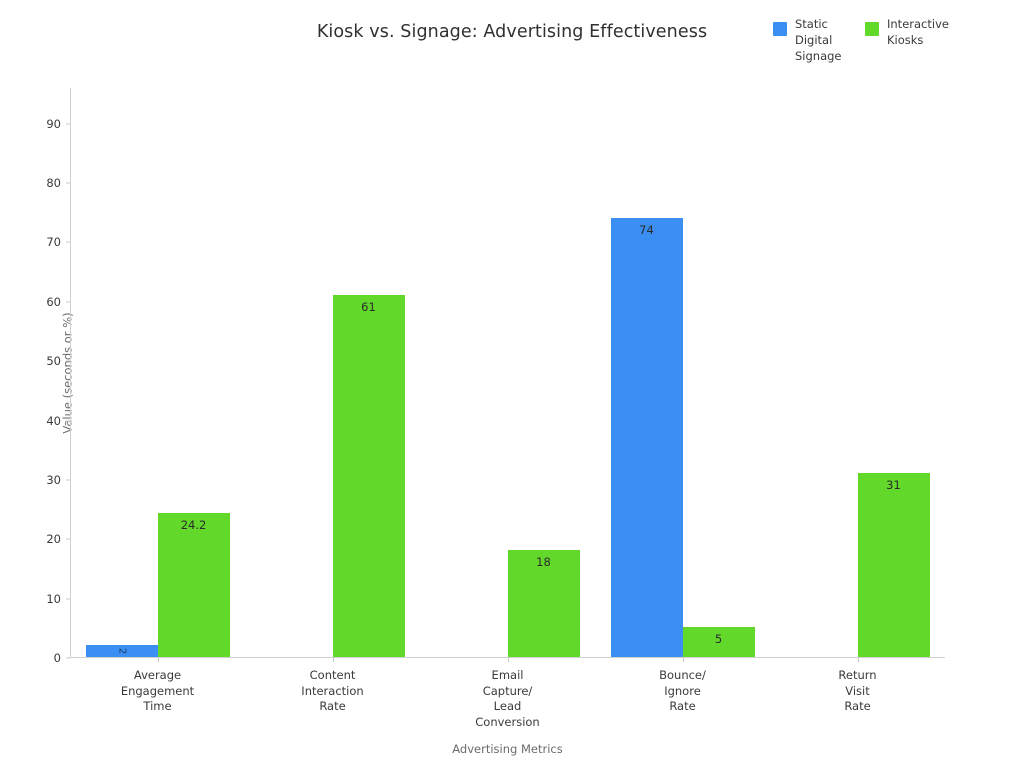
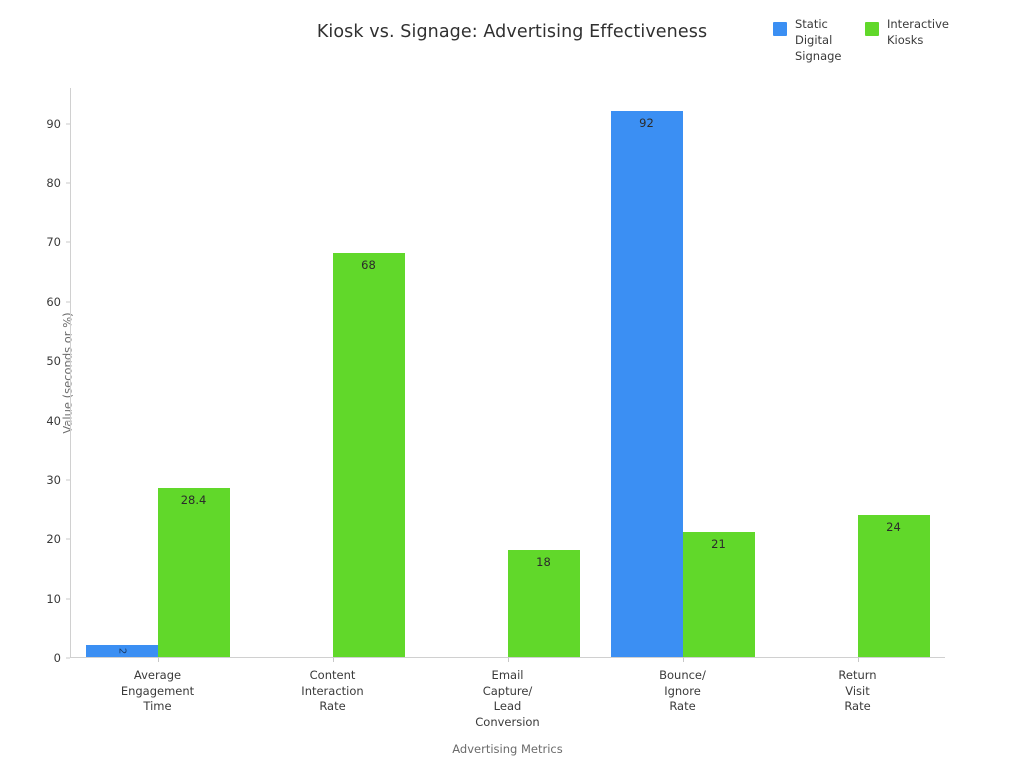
Interactive Kiosks/Average Engagement Time: 24.2 -> 28.4
Interactive Kiosks/Content Interaction Rate: 61 -> 68
Static Digital Signage/Bounce/ Ignore Rate: 74 -> 92
Interactive Kiosks/Bounce/ Ignore Rate: 5 -> 21
Interactive Kiosks/Return Visit Rate: 31 -> 24
